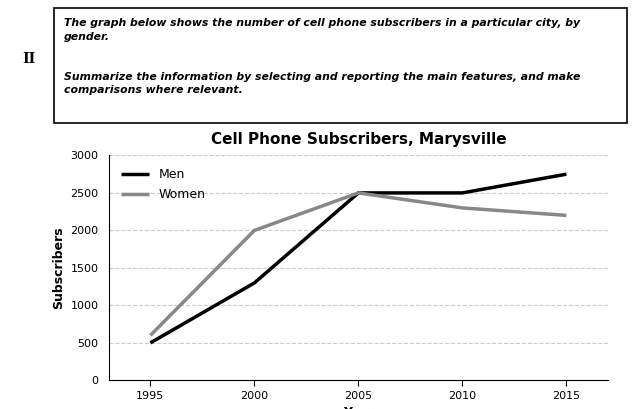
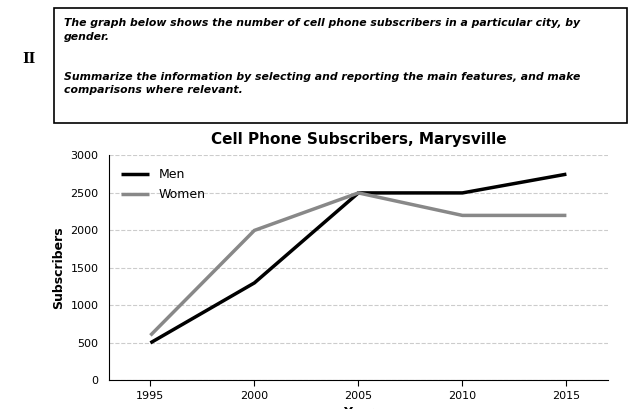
Women/2010: 2300 -> 2200
